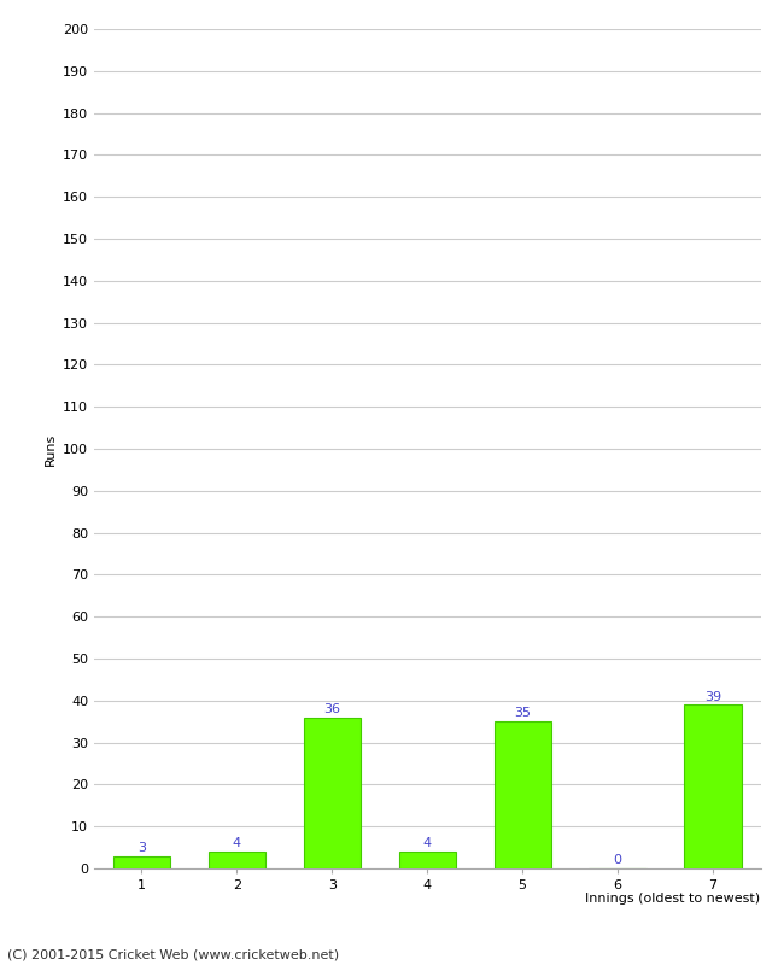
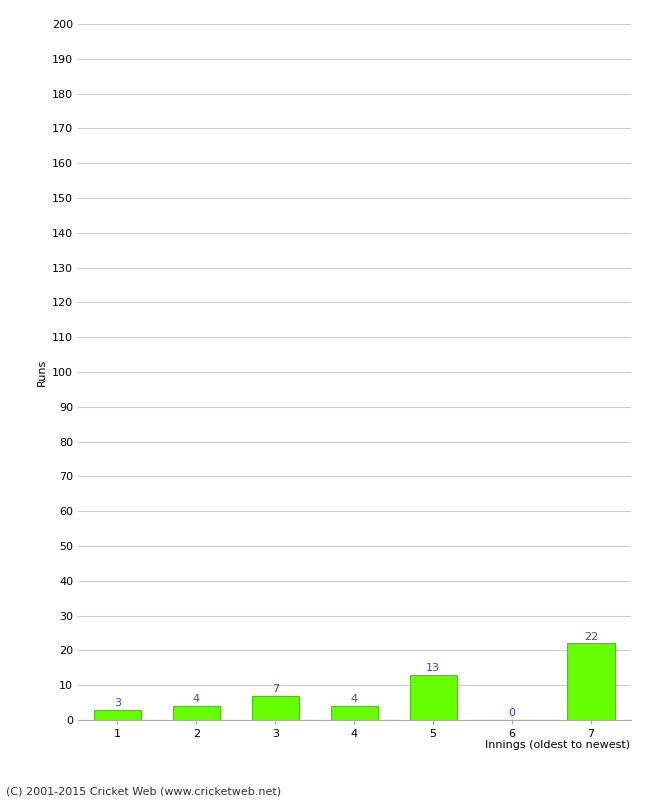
3: 36 -> 7
5: 35 -> 13
7: 39 -> 22
